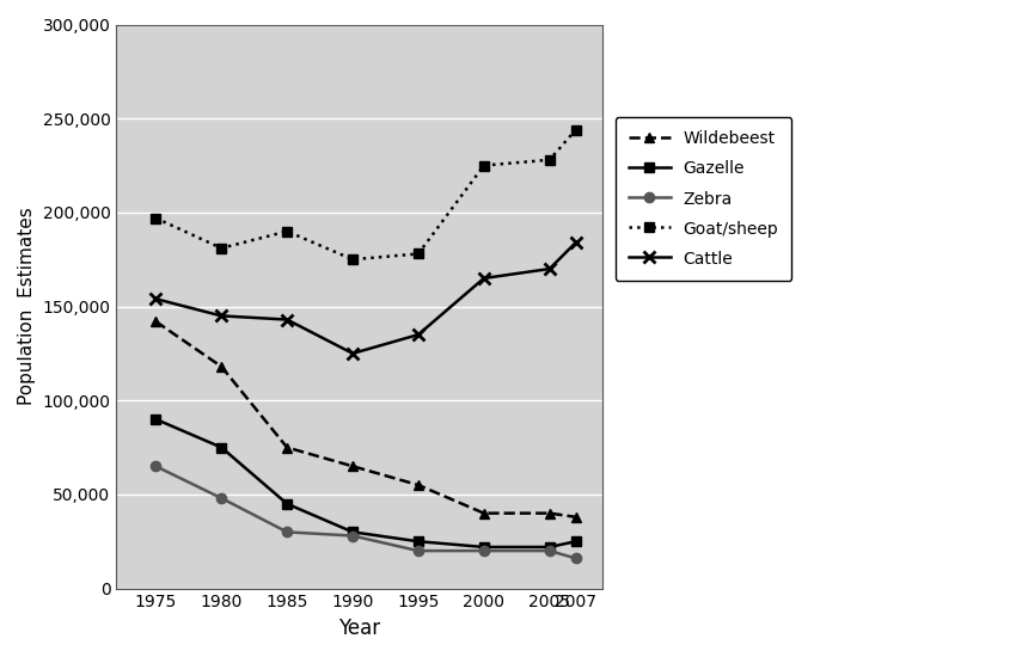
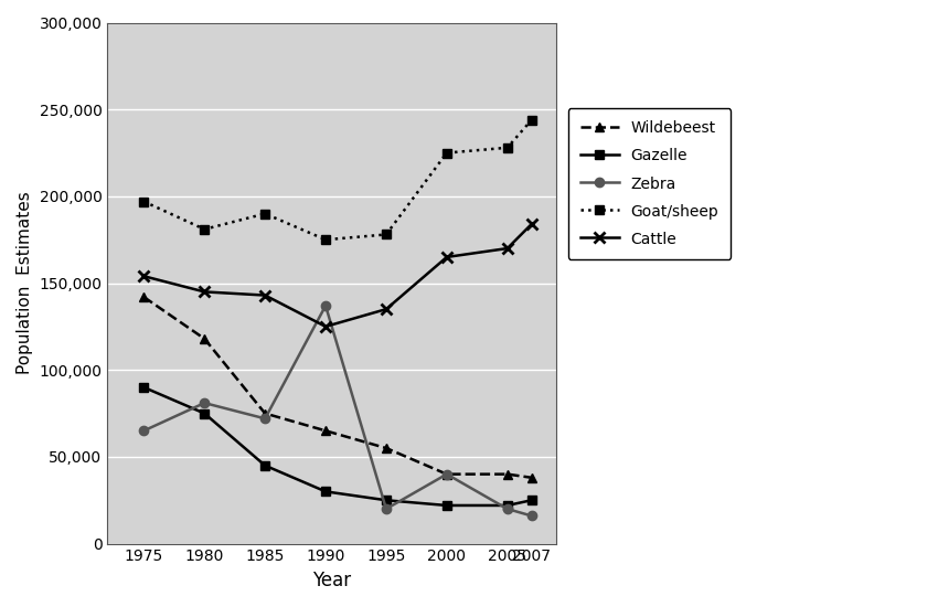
Zebra/1980: 48,000 -> 81,000
Zebra/1985: 30,000 -> 72,000
Zebra/1990: 28,000 -> 137,000
Zebra/2000: 20,000 -> 40,000
